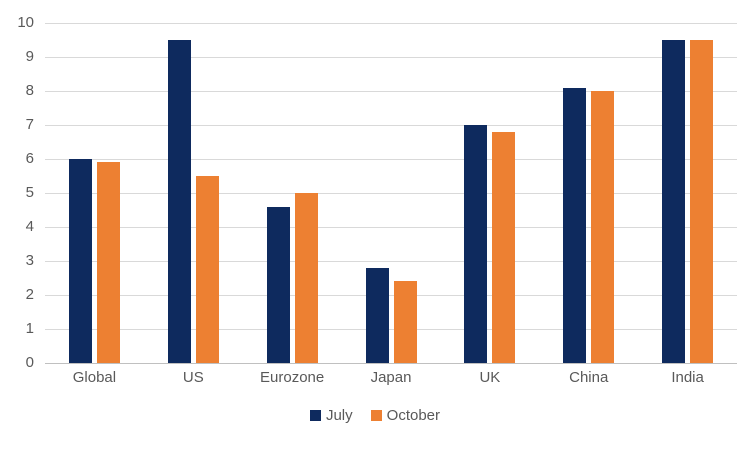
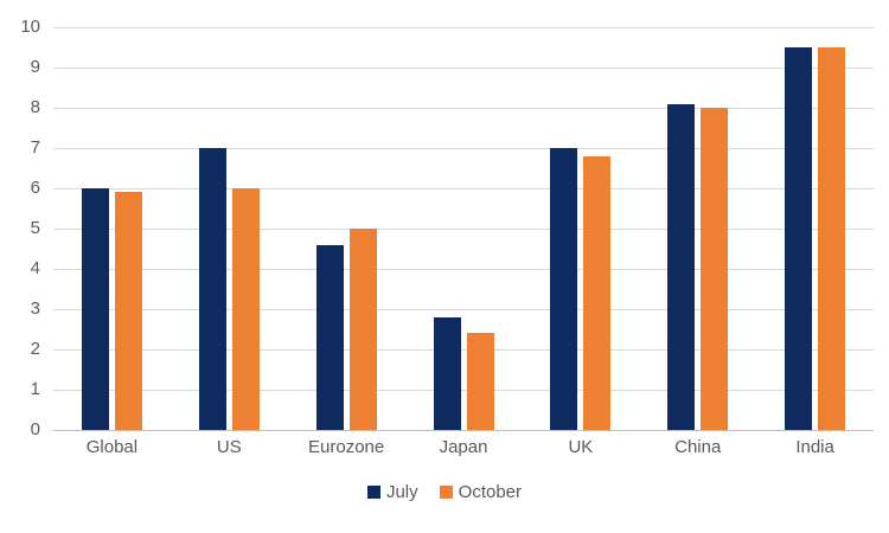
July/US: 9.5 -> 7.0
October/US: 5.5 -> 6.0
